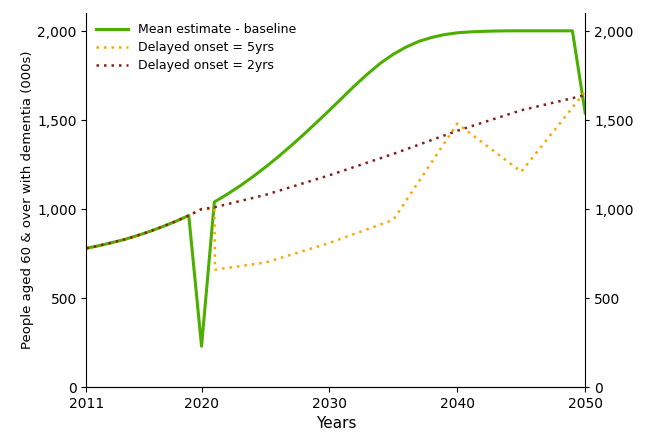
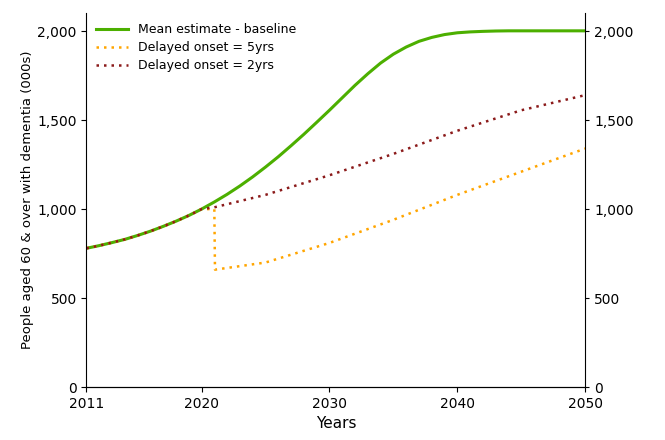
Mean estimate - baseline/2020: 230 -> 1,000
Delayed onset = 5yrs/2040: 1,480 -> 1,080
Mean estimate - baseline/2050: 1,540 -> 2,000
Delayed onset = 5yrs/2050: 1,660 -> 1,340
